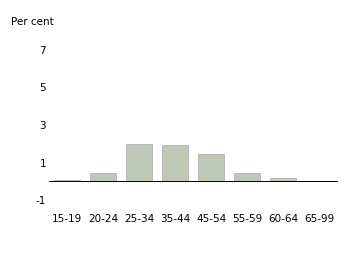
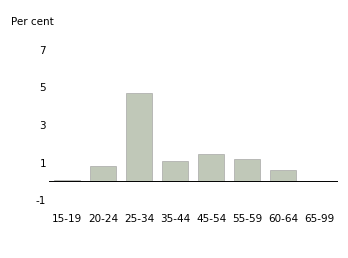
20-24: 0.5 -> 0.8
25-34: 2.0 -> 4.7
35-44: 1.9 -> 1.1
55-59: 0.5 -> 1.2
60-64: 0.2 -> 0.6
